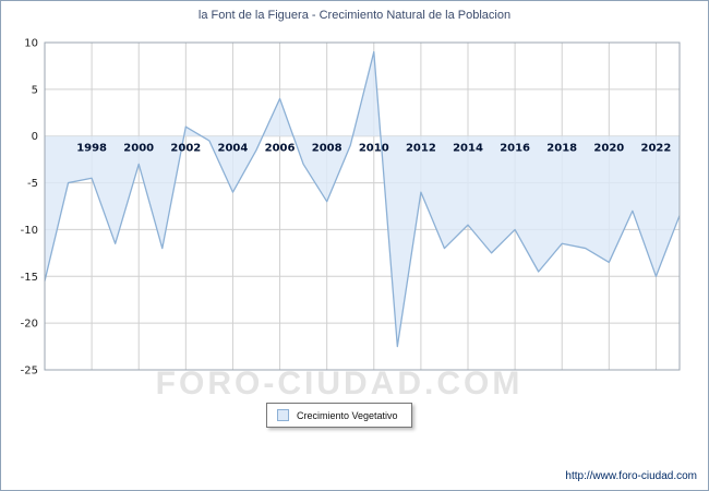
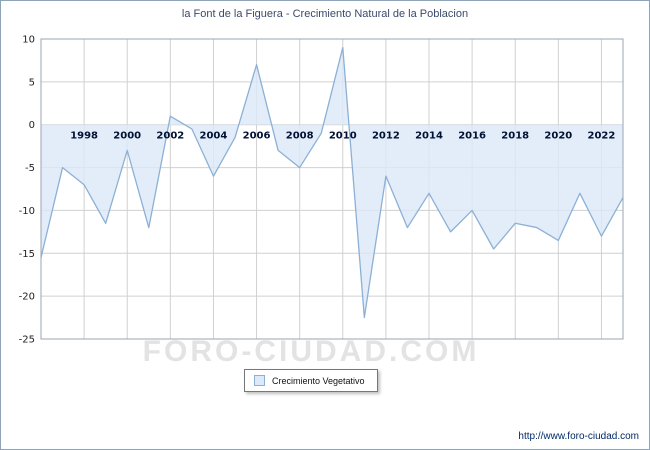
1998: -4 -> -7
2006: 4 -> 7
2008: -7 -> -5
2014: -10 -> -8
2022: -15 -> -13
